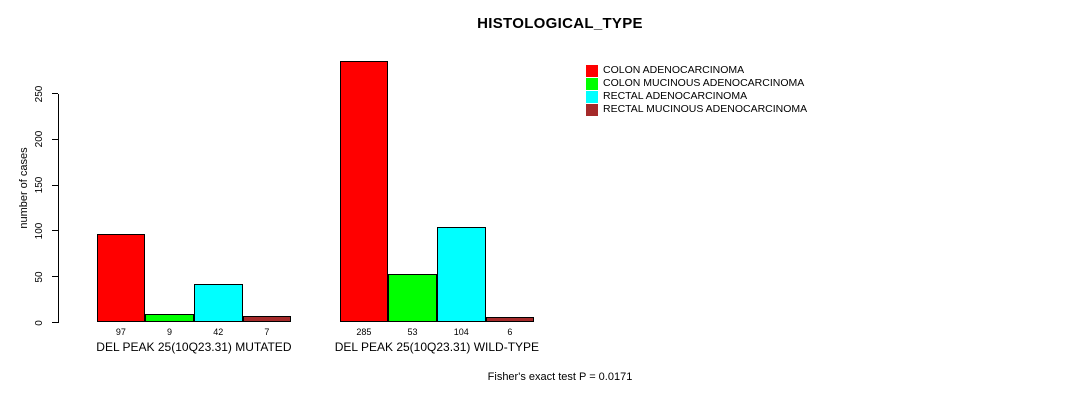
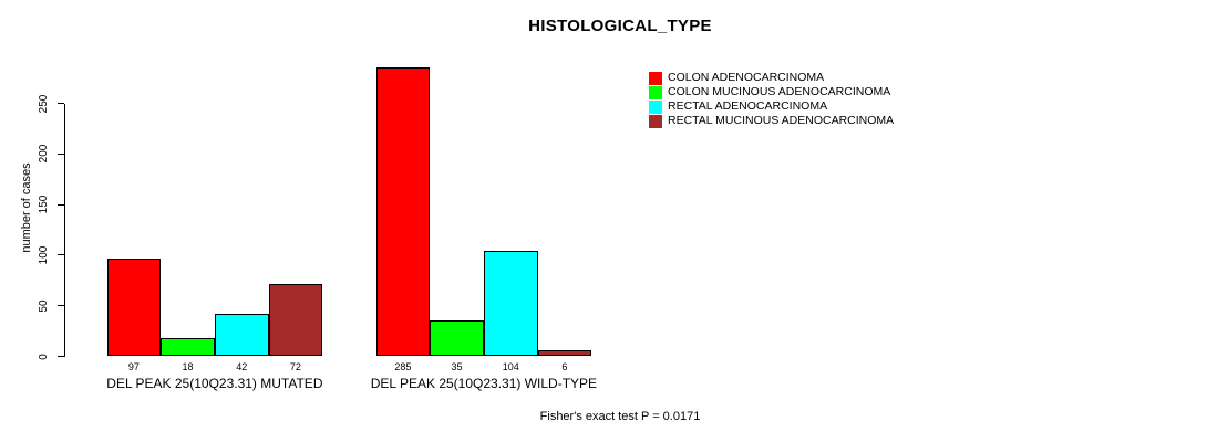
COLON MUCINOUS ADENOCARCINOMA/DEL PEAK 25(10Q23.31) MUTATED: 9 -> 18
RECTAL MUCINOUS ADENOCARCINOMA/DEL PEAK 25(10Q23.31) MUTATED: 7 -> 72
COLON MUCINOUS ADENOCARCINOMA/DEL PEAK 25(10Q23.31) WILD-TYPE: 53 -> 35
